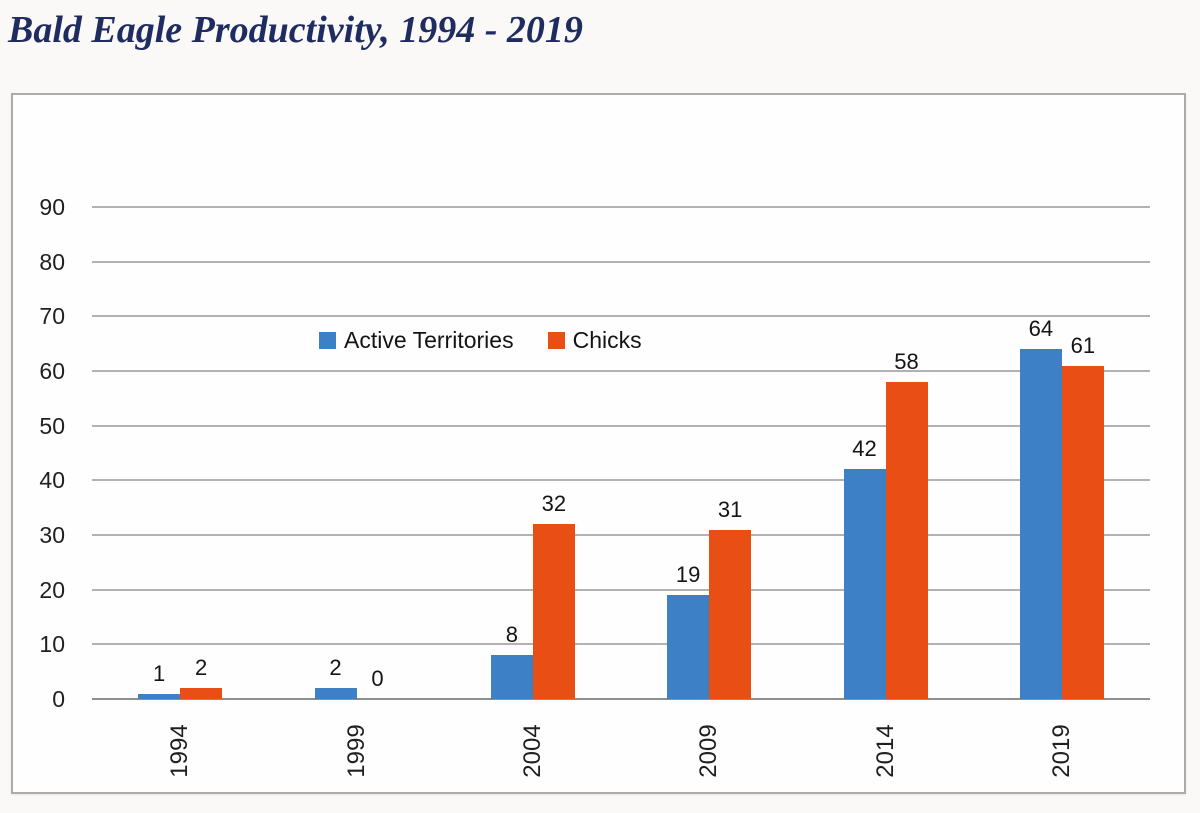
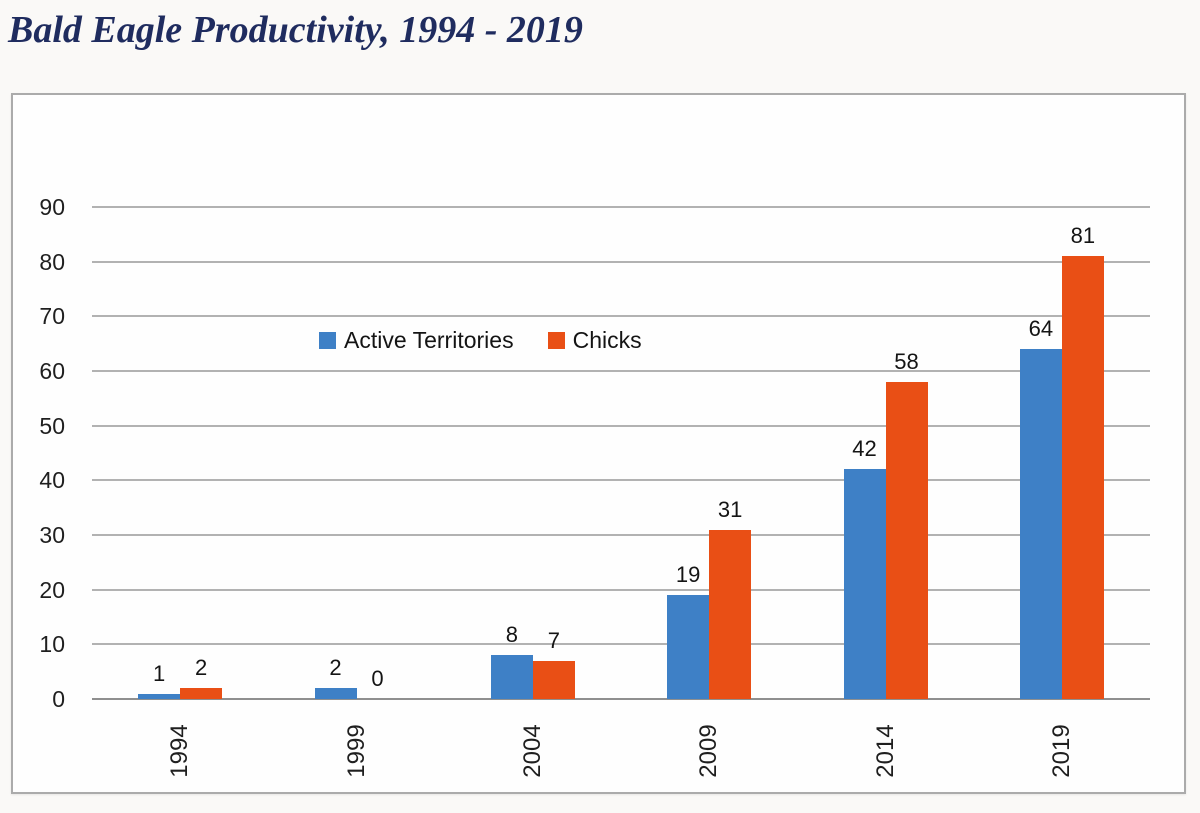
Chicks/2004: 32 -> 7
Chicks/2019: 61 -> 81
